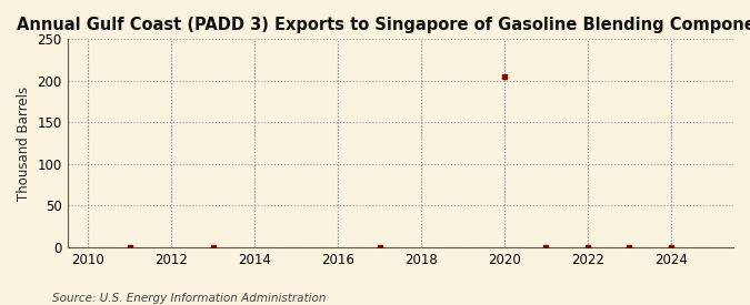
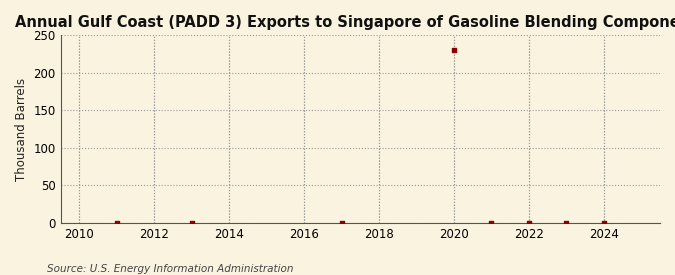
2020: 205 -> 230
